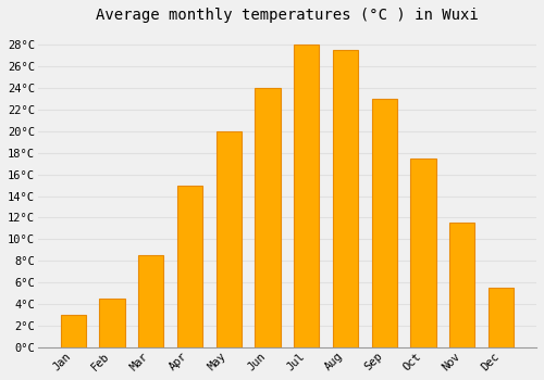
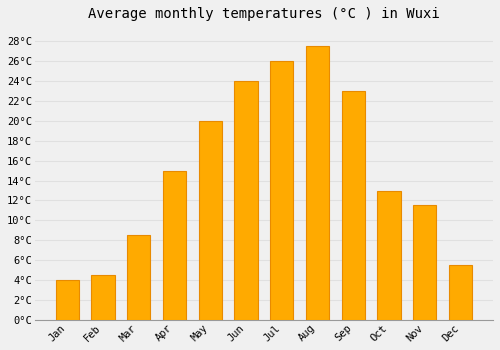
Jan: 3.0°C -> 4.0°C
Jul: 28.0°C -> 26.0°C
Oct: 17.5°C -> 13.0°C
